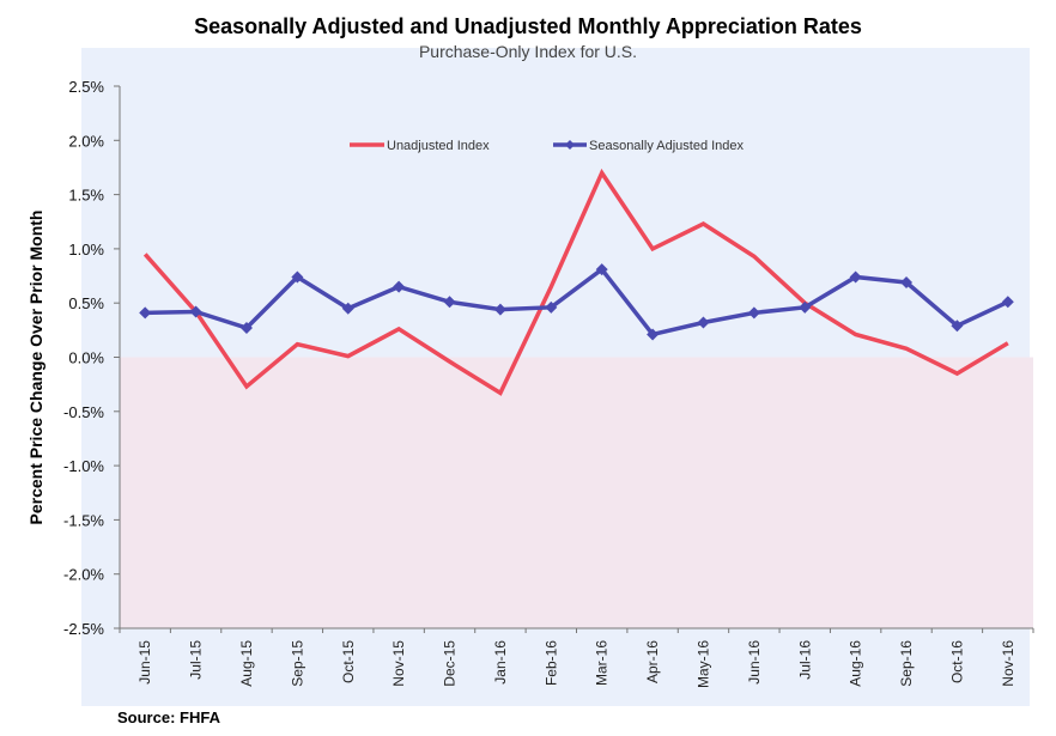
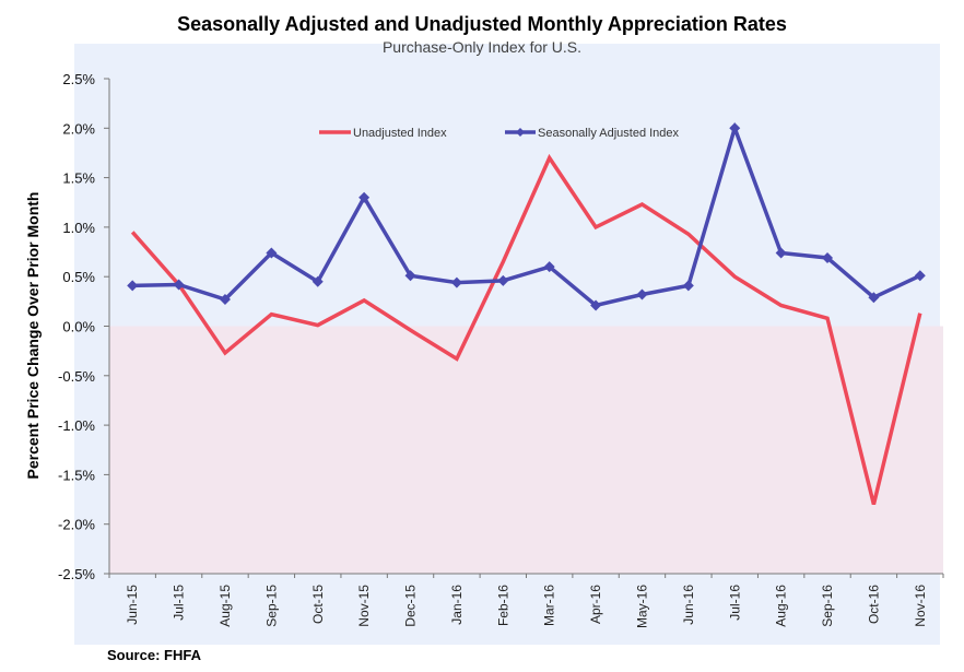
Seasonally Adjusted Index/Nov-15: 0.7% -> 1.3%
Seasonally Adjusted Index/Mar-16: 0.8% -> 0.6%
Seasonally Adjusted Index/Jul-16: 0.5% -> 2.0%
Unadjusted Index/Oct-16: -0.1% -> -1.8%
